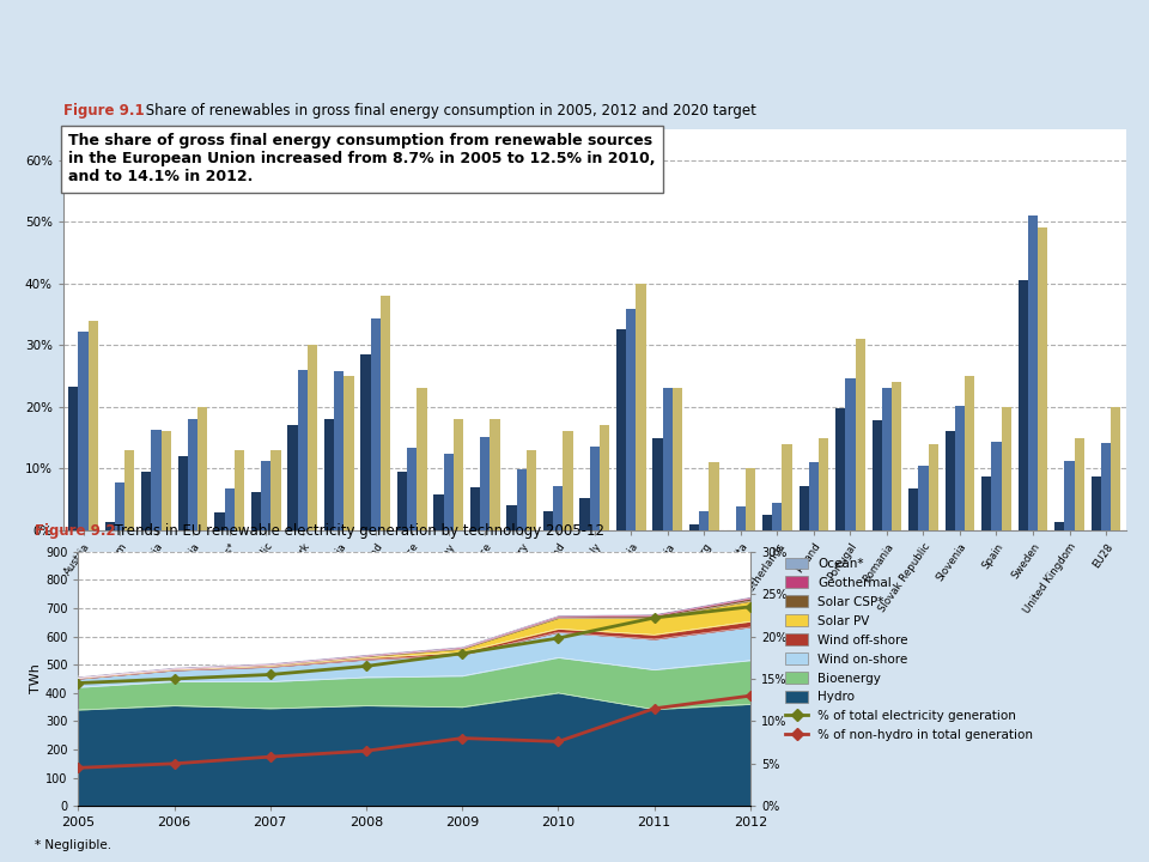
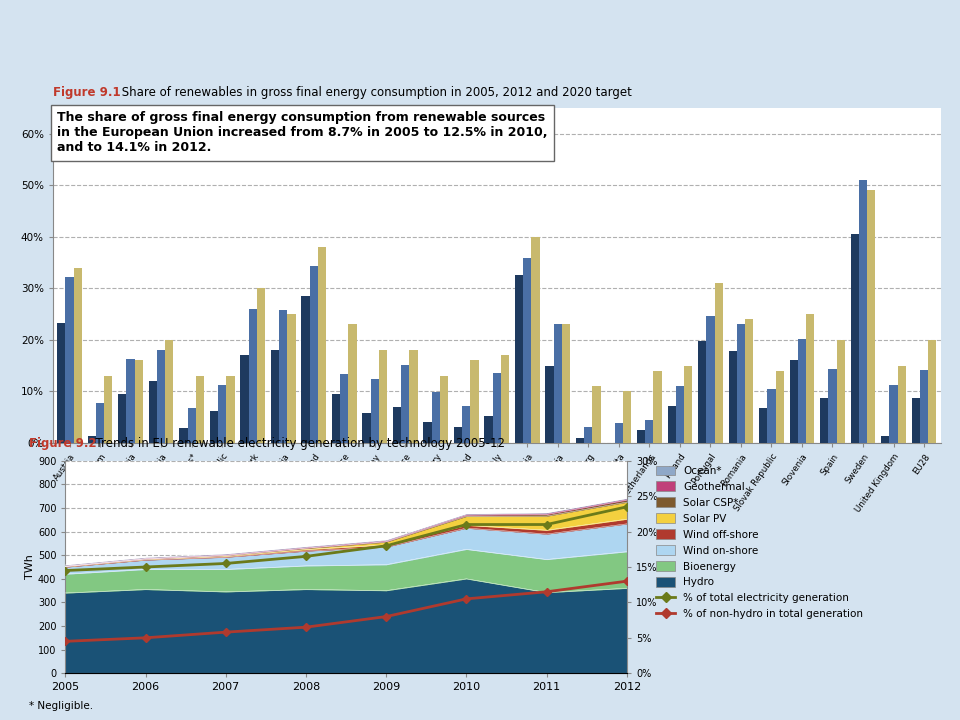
% of total electricity generation/2010: 19.8% -> 21.0%
% of non-hydro in total generation/2010: 7.6% -> 10.5%
% of total electricity generation/2011: 22.2% -> 21.0%
